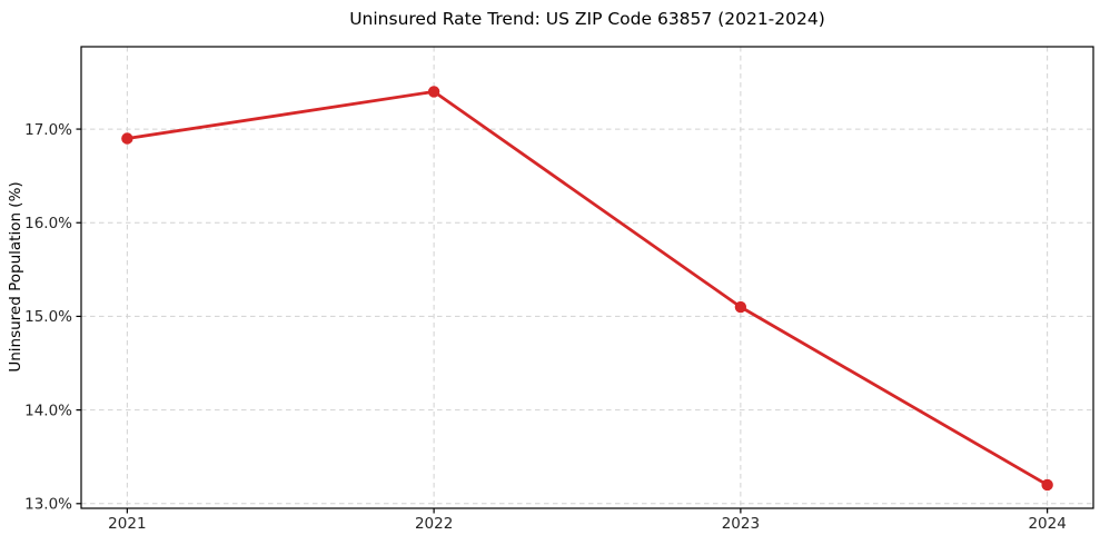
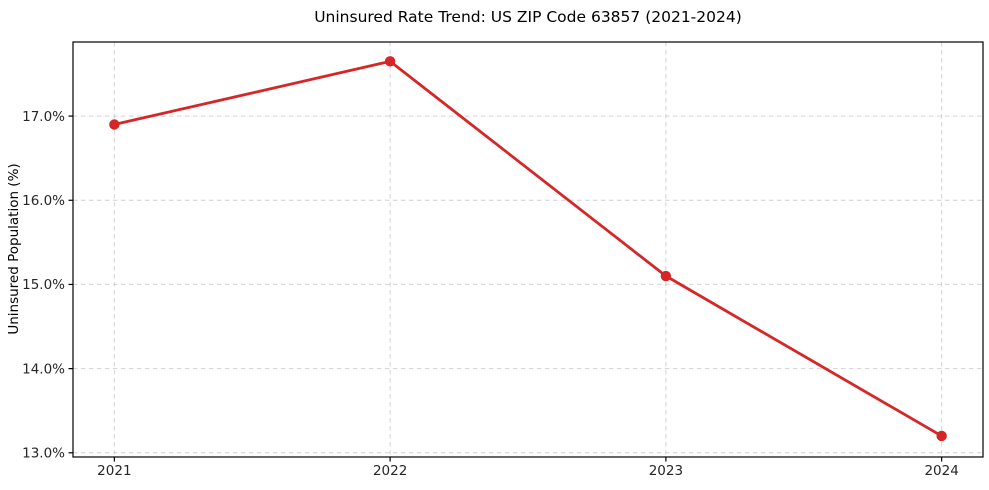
2022: 17.4% -> 17.6%
